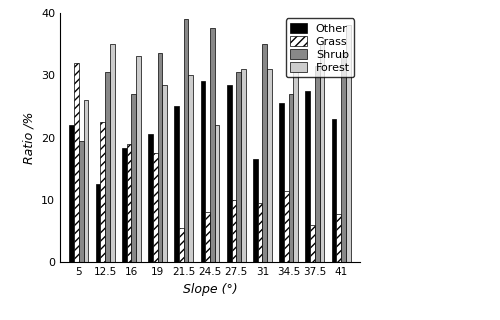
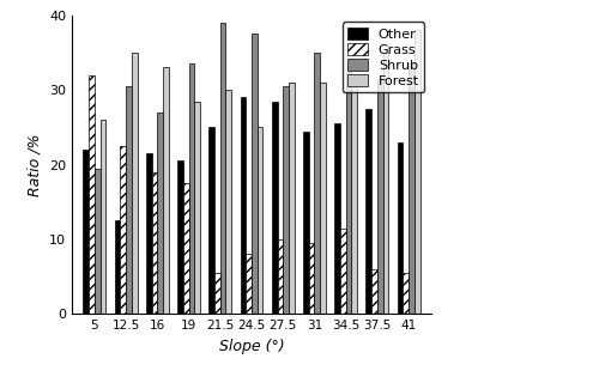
Other/16: 18.4 -> 21.5
Forest/24.5: 22.0 -> 25.0
Other/31: 16.6 -> 24.5
Shrub/34.5: 27.0 -> 32.5
Grass/41: 7.8 -> 5.5
